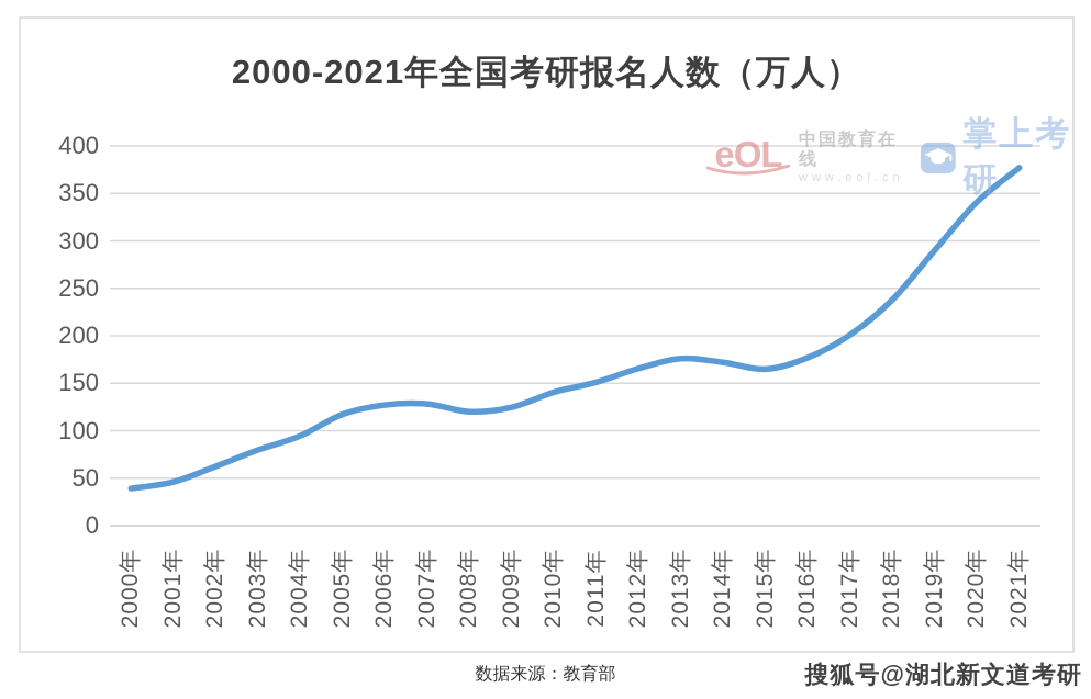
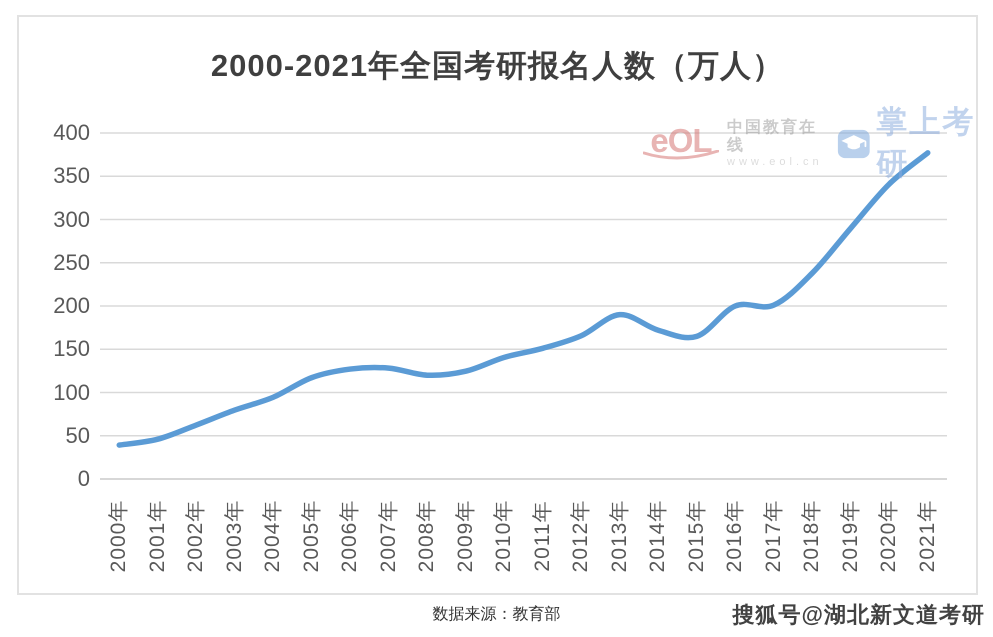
2013年: 180 -> 190
2016年: 180 -> 200
